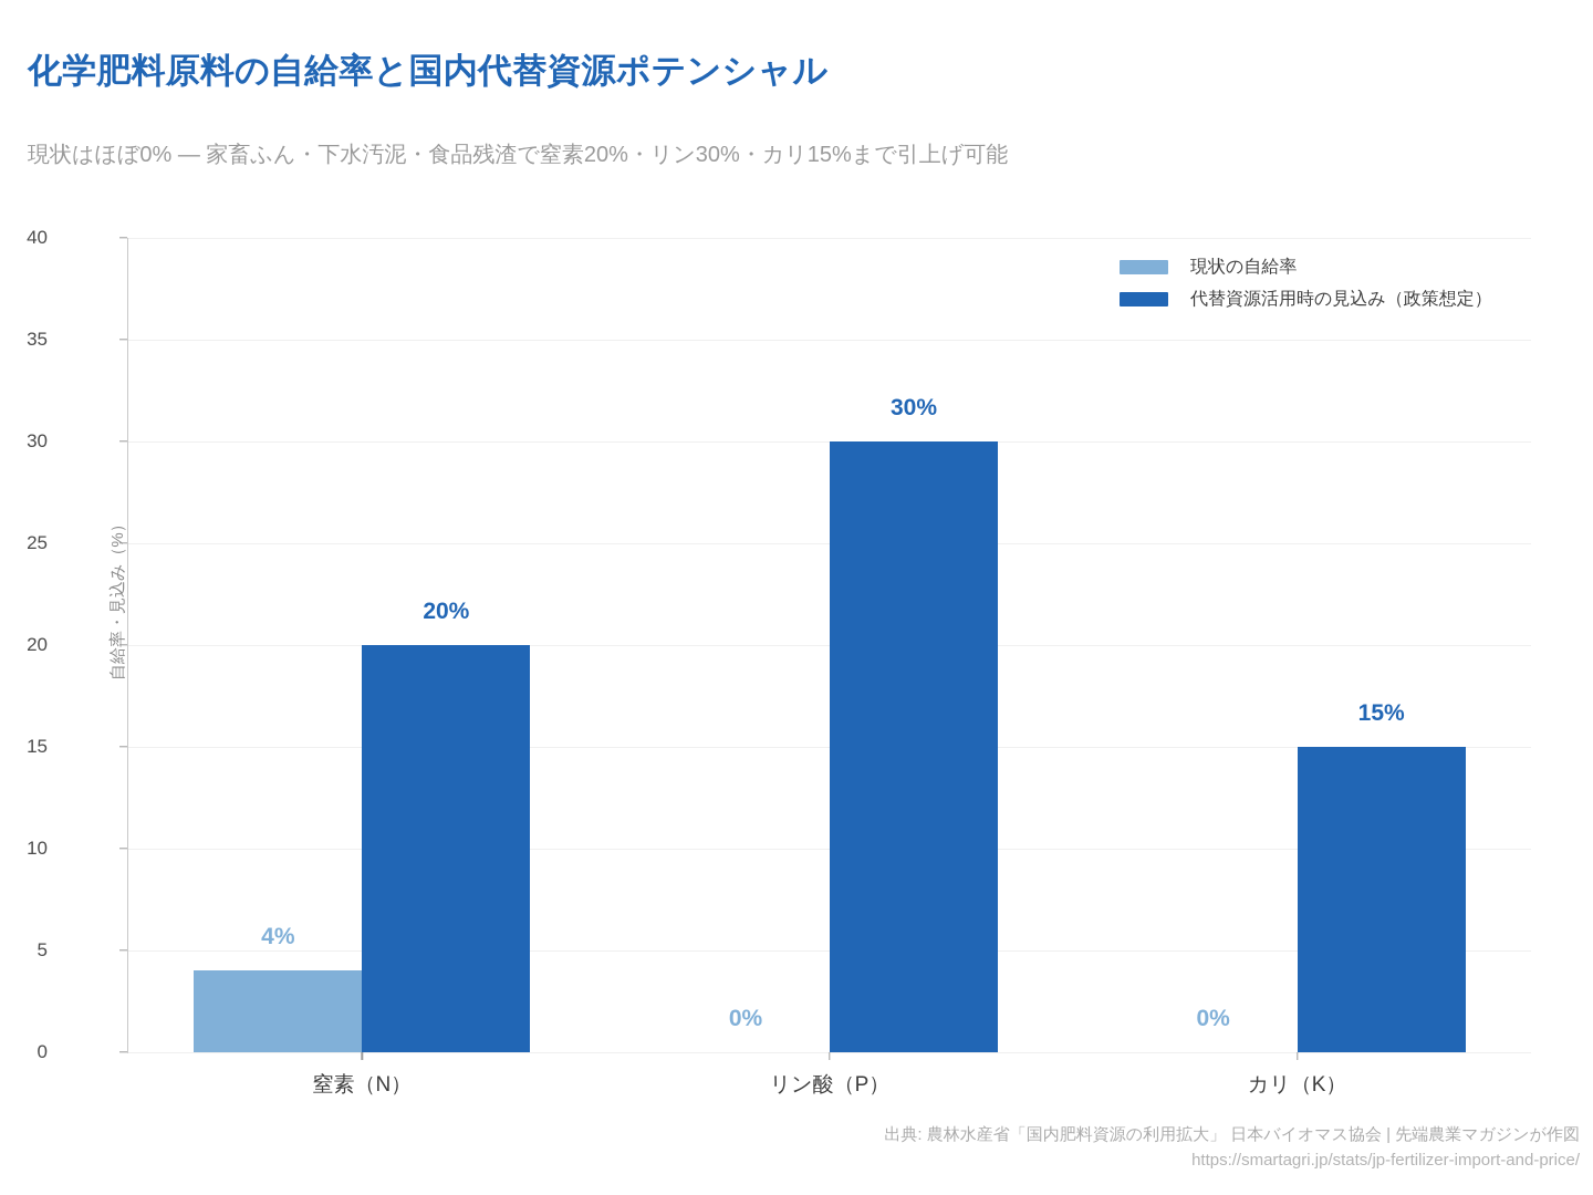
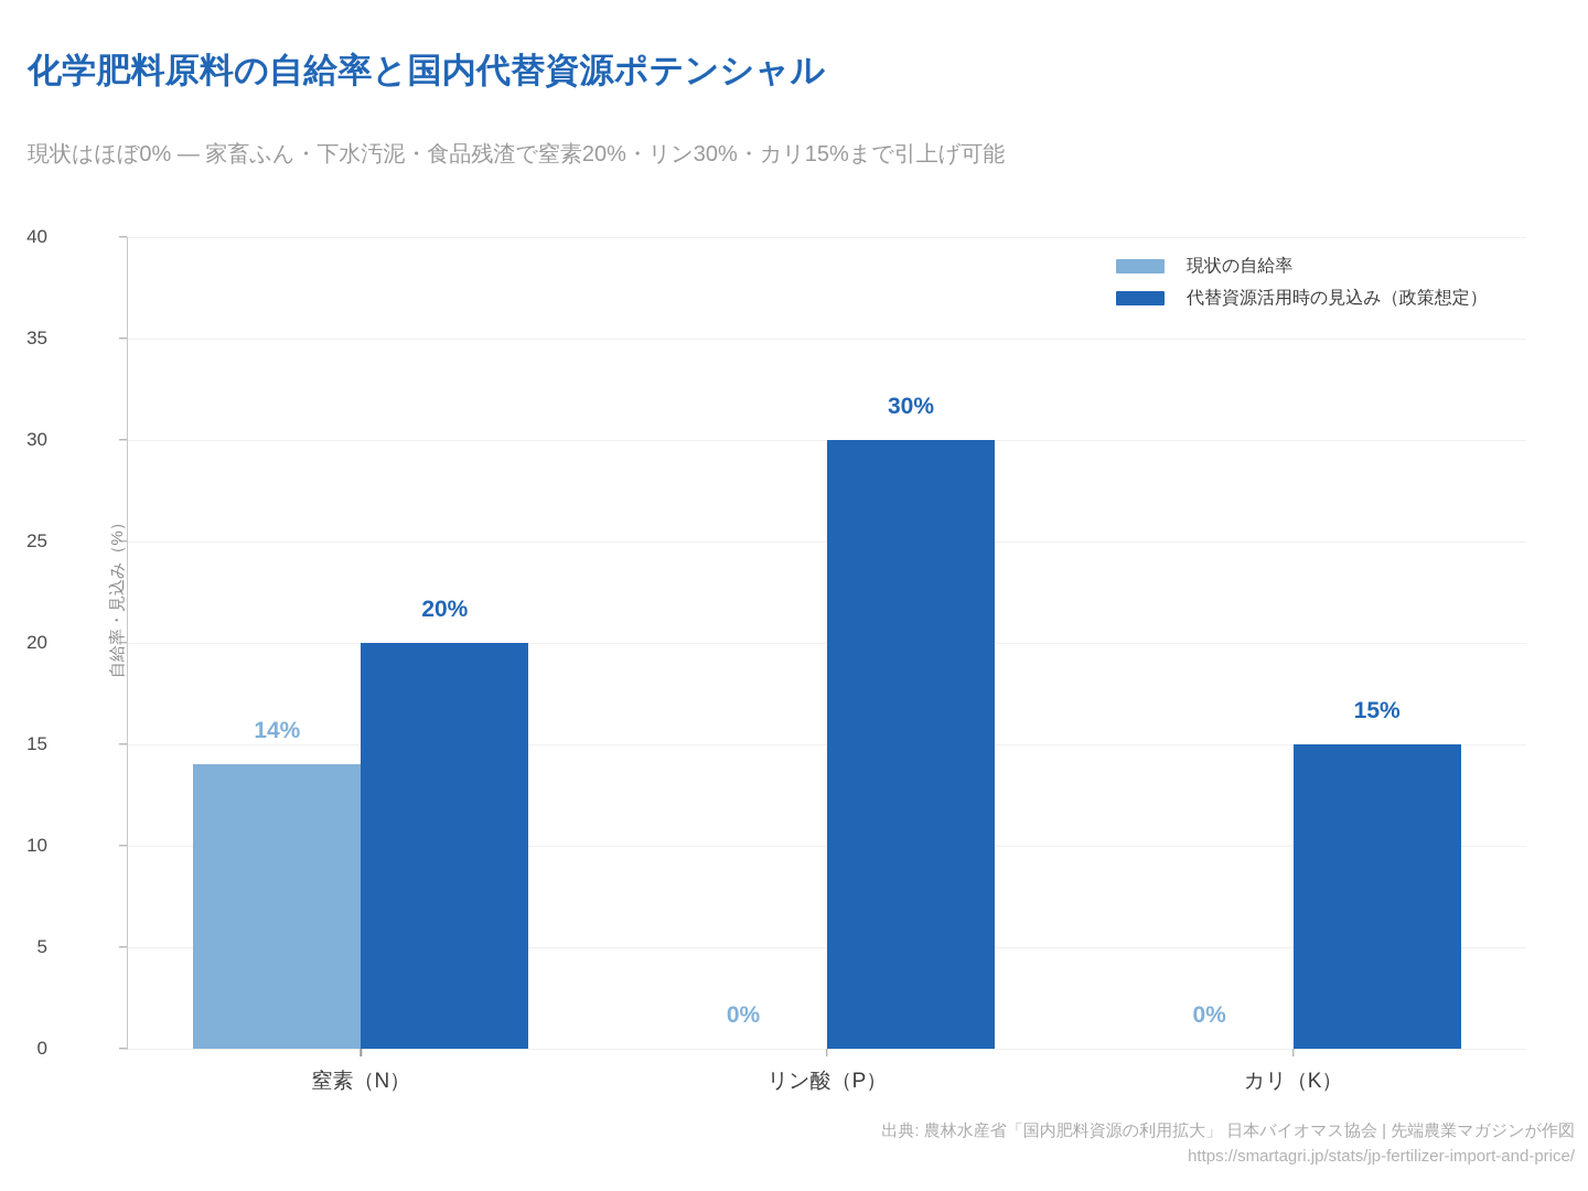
現状の自給率/窒素（N）: 4% -> 14%
